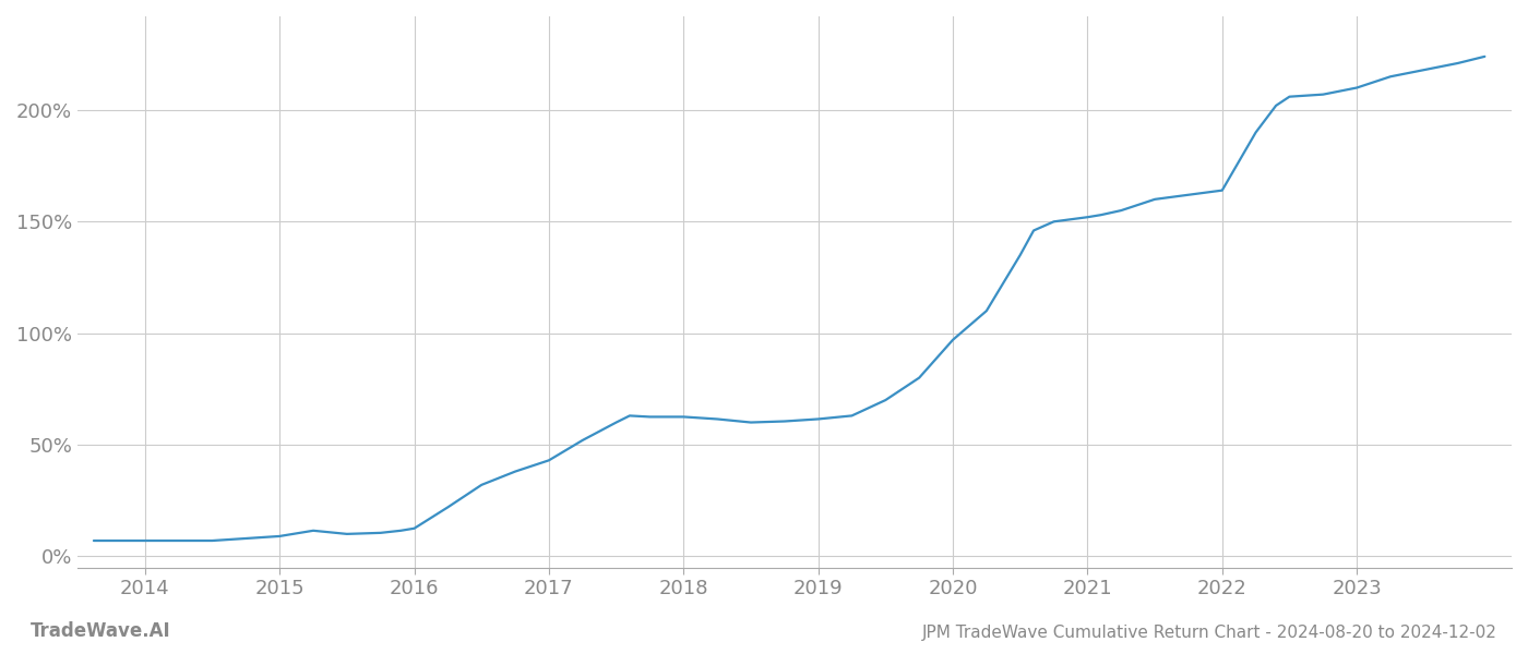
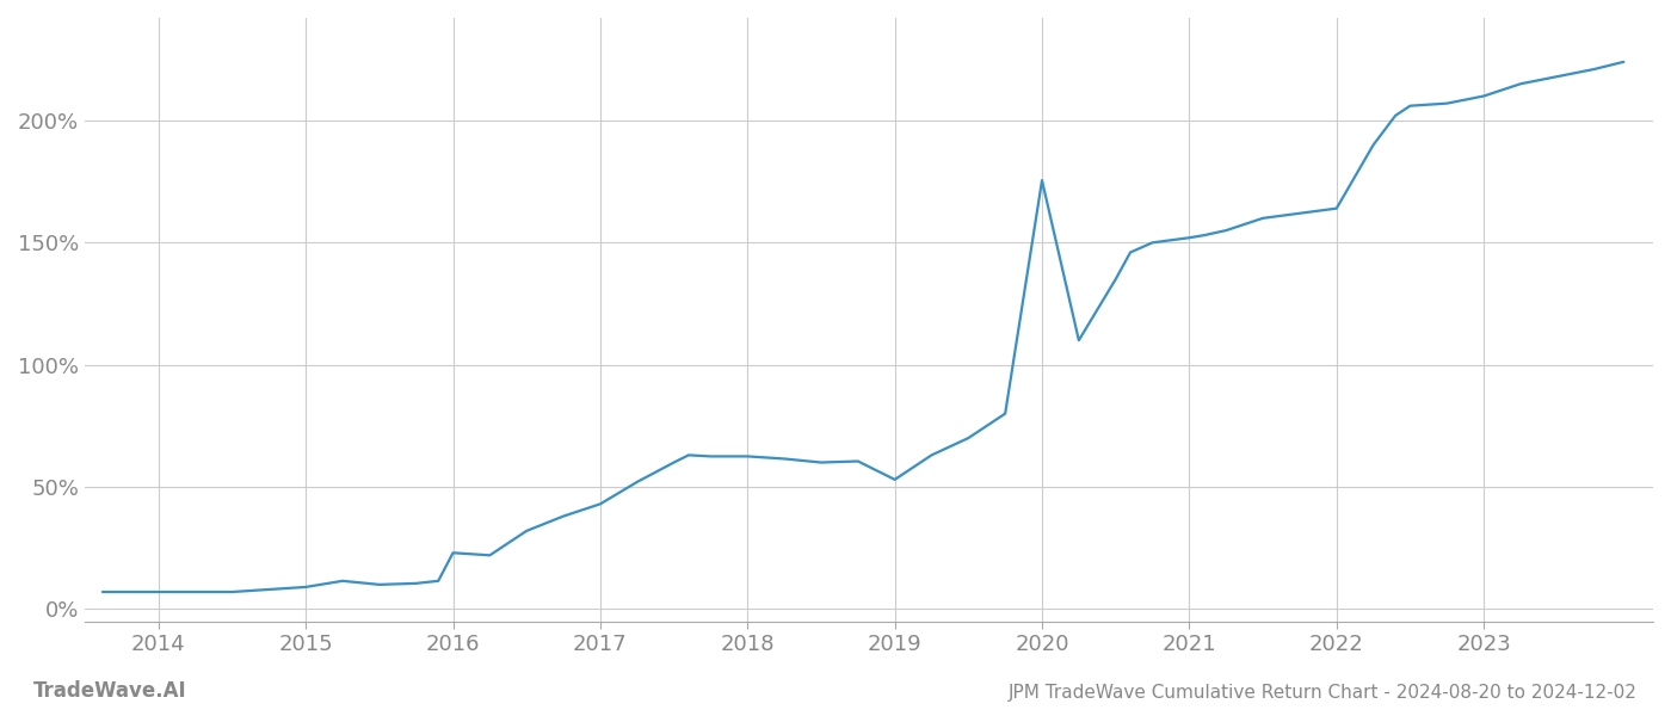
2016: 12.5% -> 23.0%
2019: 61.5% -> 53.0%
2020: 97.0% -> 175.5%
